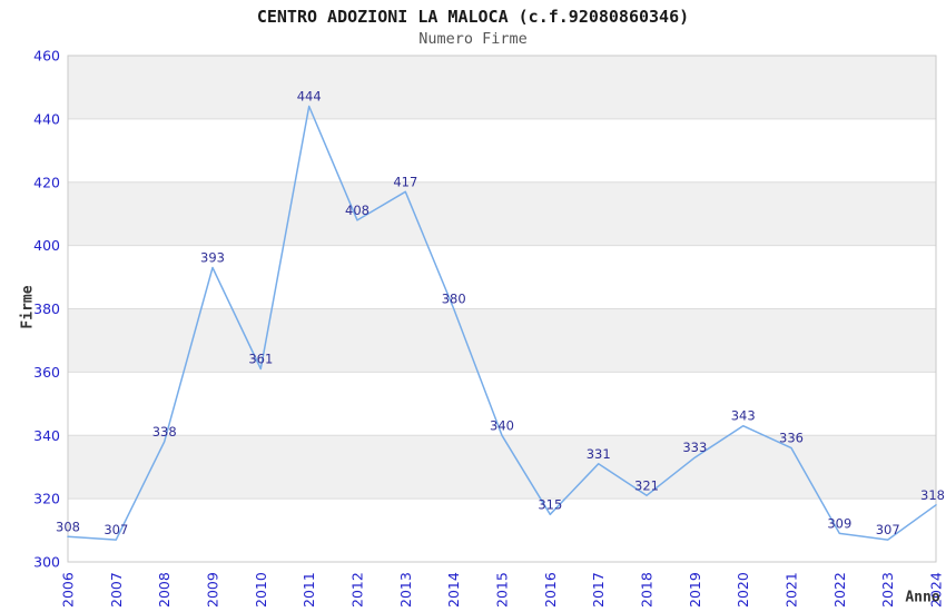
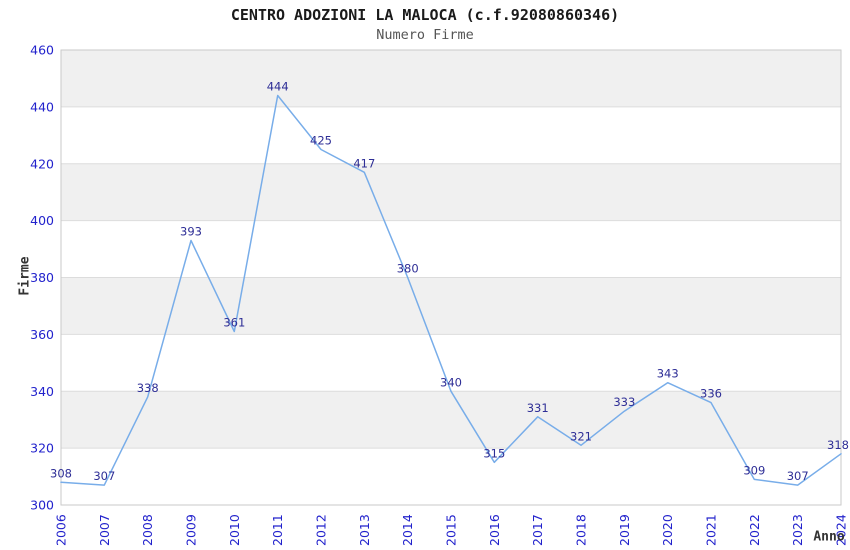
2012: 408 -> 425
